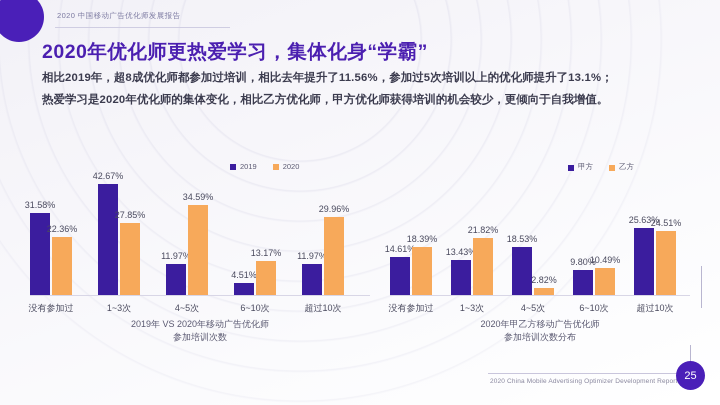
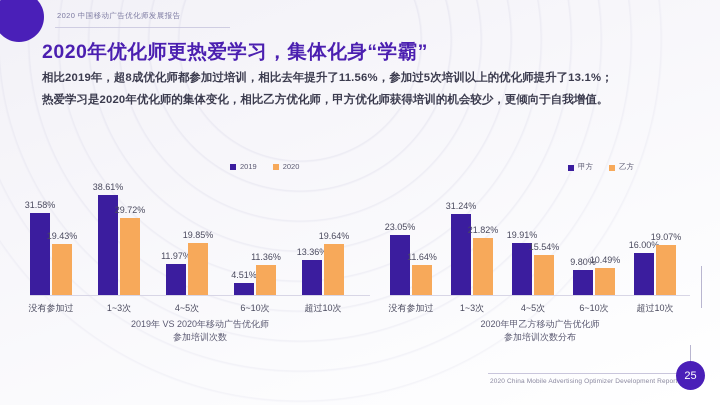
2019年 VS 2020年移动广告优化师/2020/没有参加过: 22.36% -> 19.43%
2019年 VS 2020年移动广告优化师/2019/1~3次: 42.67% -> 38.61%
2019年 VS 2020年移动广告优化师/2020/1~3次: 27.85% -> 29.72%
2019年 VS 2020年移动广告优化师/2020/4~5次: 34.59% -> 19.85%
2019年 VS 2020年移动广告优化师/2020/6~10次: 13.17% -> 11.36%
2019年 VS 2020年移动广告优化师/2019/超过10次: 11.97% -> 13.36%
2019年 VS 2020年移动广告优化师/2020/超过10次: 29.96% -> 19.64%
2020年甲乙方移动广告优化师/甲方/没有参加过: 14.61% -> 23.05%
2020年甲乙方移动广告优化师/乙方/没有参加过: 18.39% -> 11.64%
2020年甲乙方移动广告优化师/甲方/1~3次: 13.43% -> 31.24%
2020年甲乙方移动广告优化师/甲方/4~5次: 18.53% -> 19.91%
2020年甲乙方移动广告优化师/乙方/4~5次: 2.82% -> 15.54%
2020年甲乙方移动广告优化师/甲方/超过10次: 25.63% -> 16.00%
2020年甲乙方移动广告优化师/乙方/超过10次: 24.51% -> 19.07%
